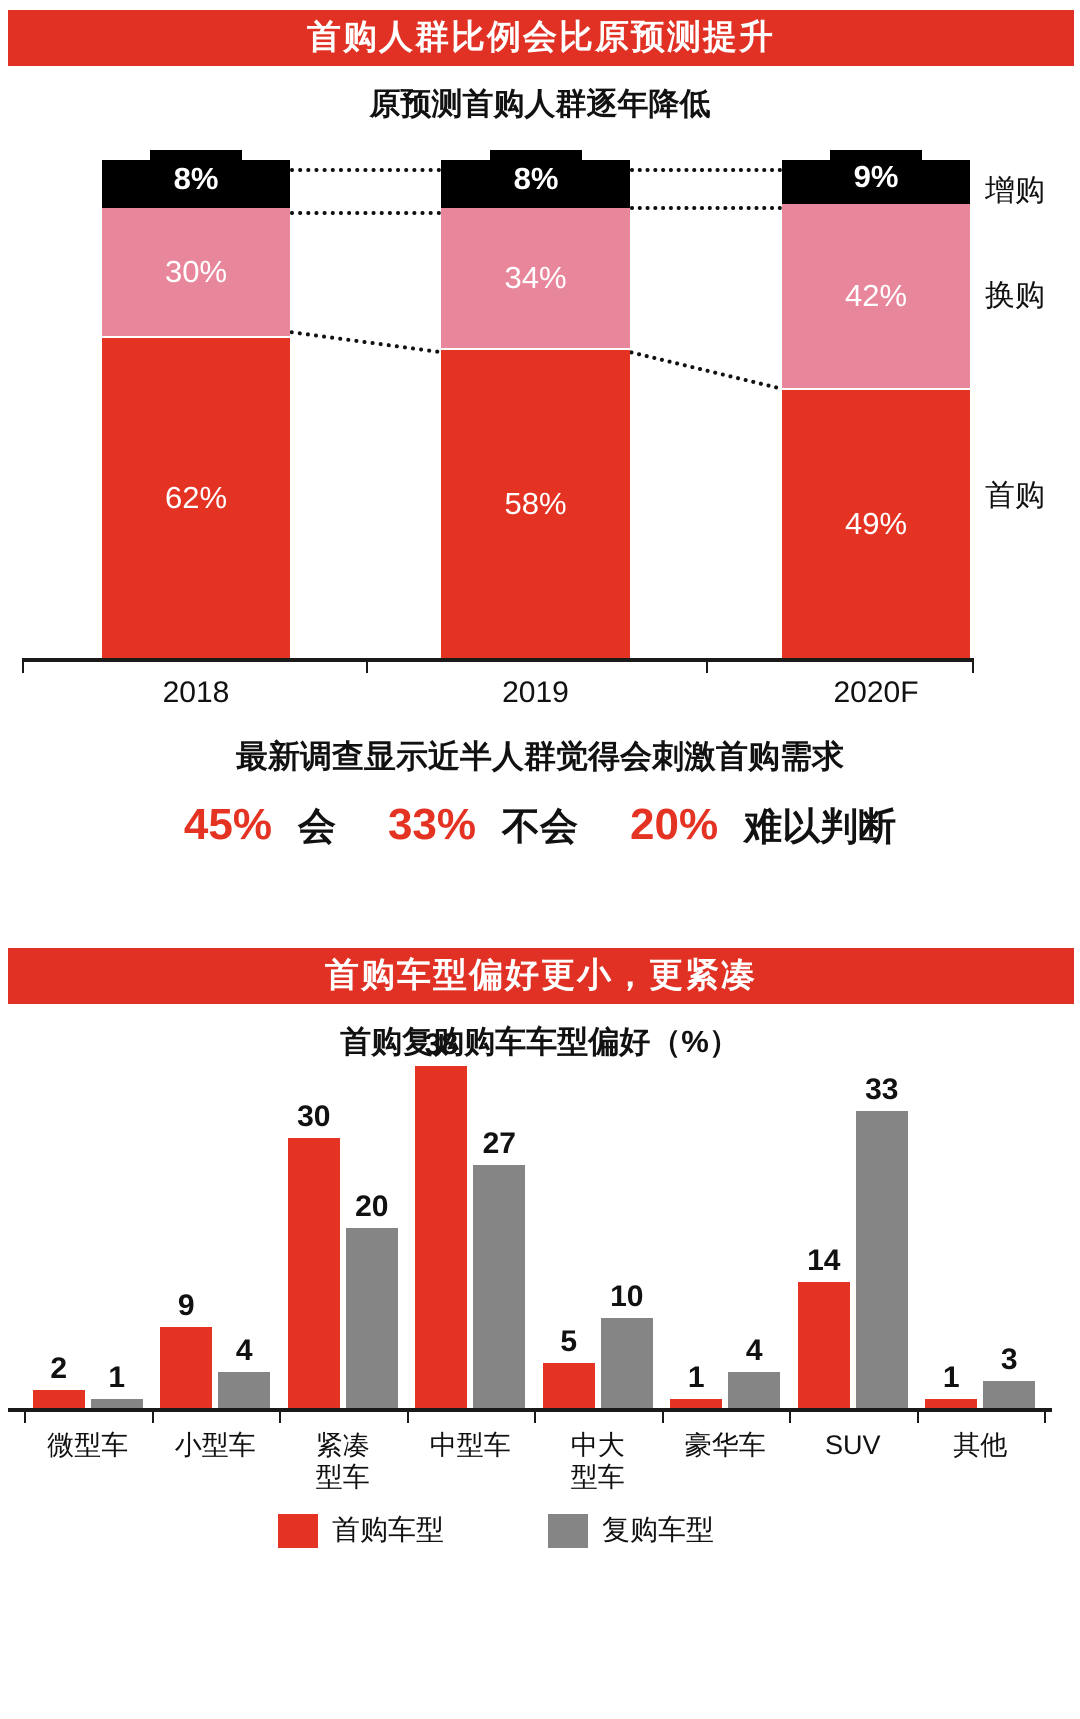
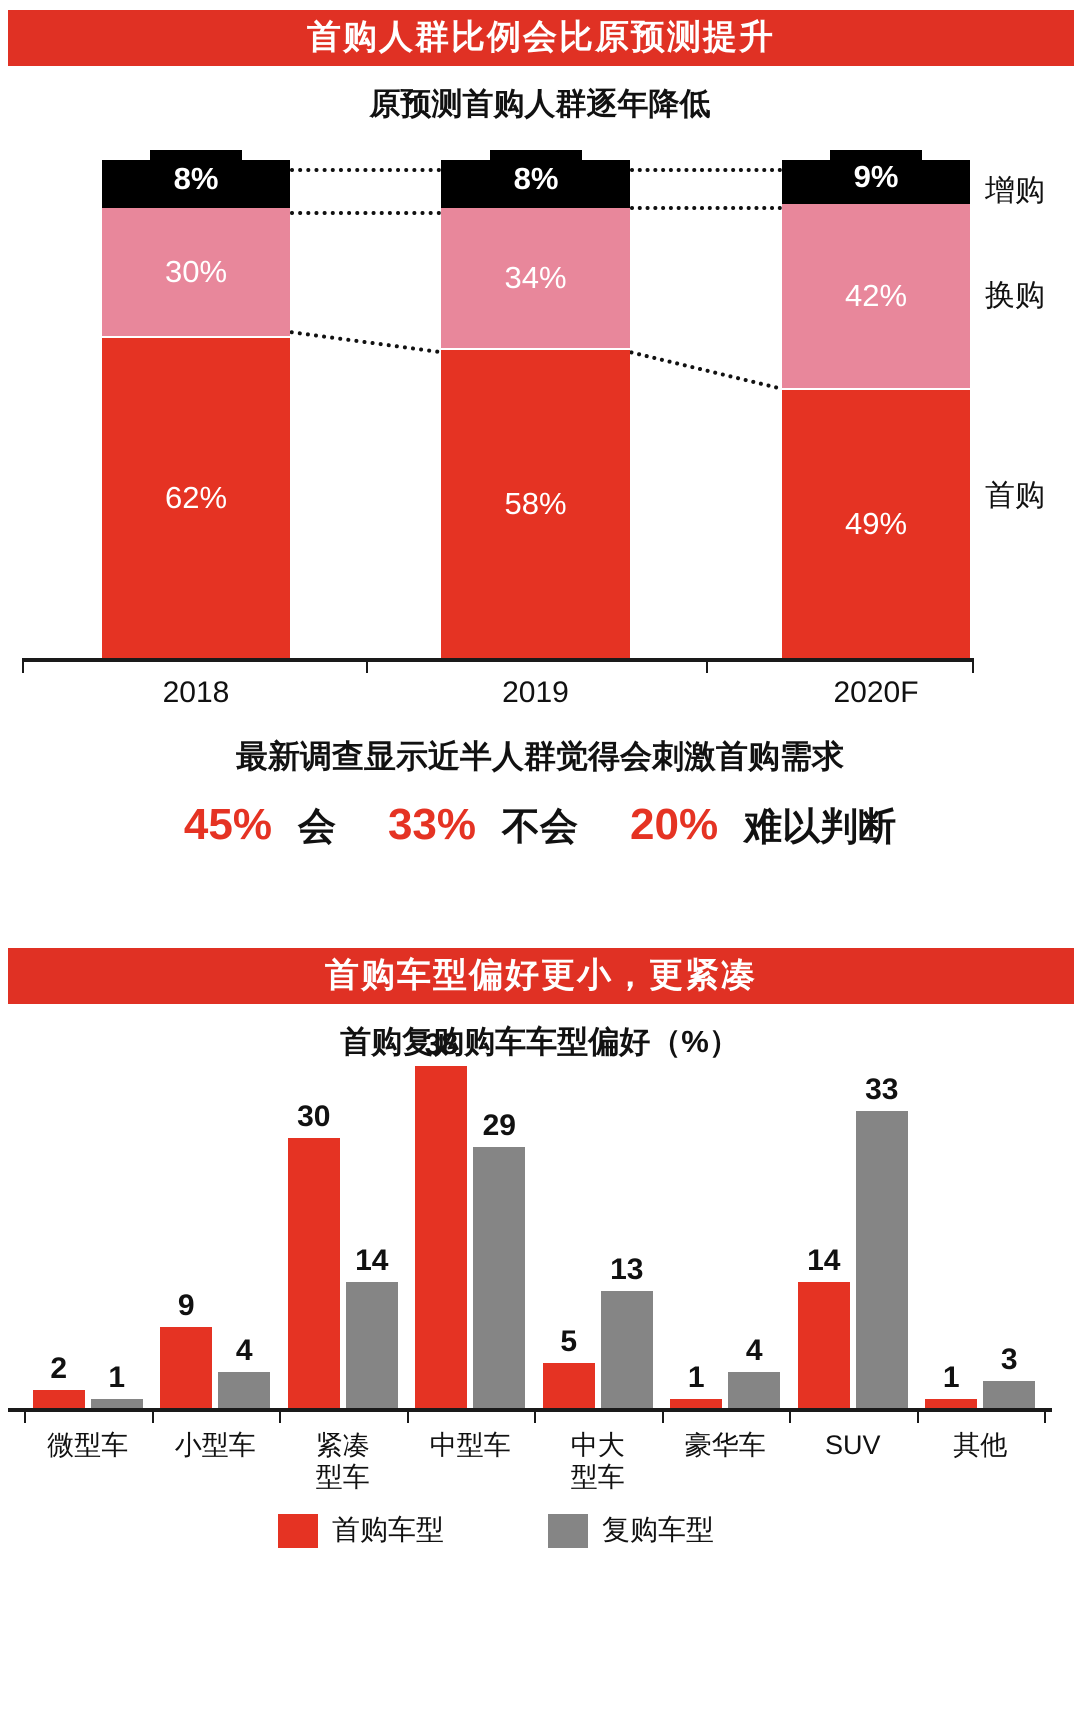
首购复购购车车型偏好（%）/复购车型/紧凑型车: 20 -> 14
首购复购购车车型偏好（%）/复购车型/中型车: 27 -> 29
首购复购购车车型偏好（%）/复购车型/中大型车: 10 -> 13
